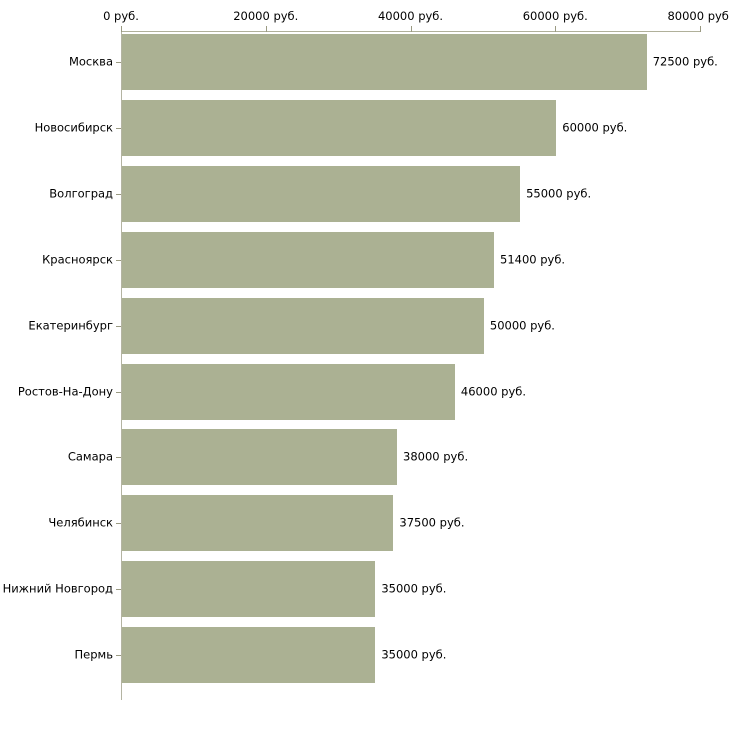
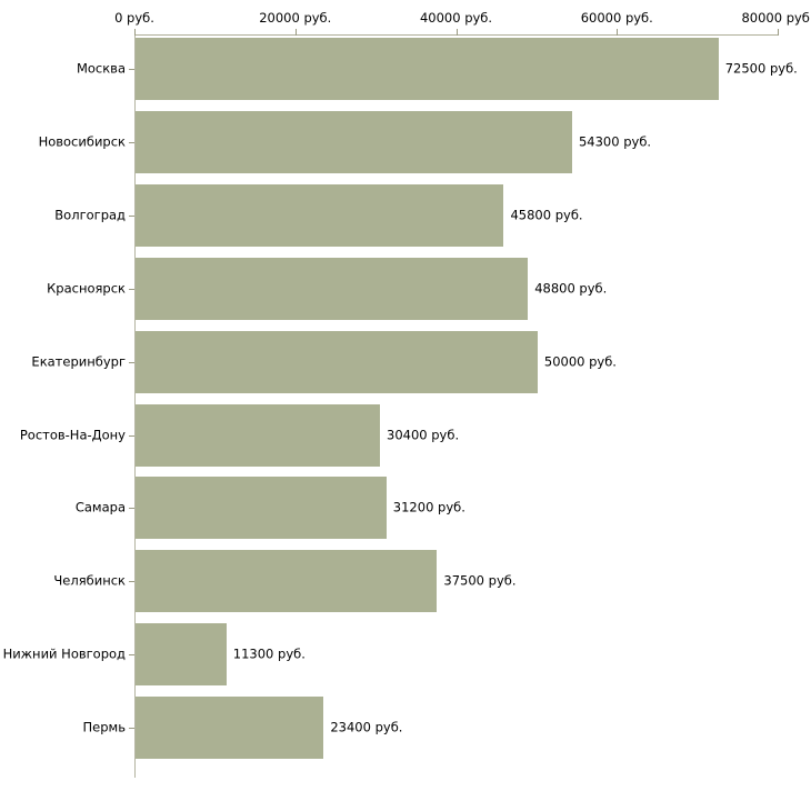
Новосибирск: 60000 -> 54300
Волгоград: 55000 -> 45800
Красноярск: 51400 -> 48800
Ростов-На-Дону: 46000 -> 30400
Самара: 38000 -> 31200
Нижний Новгород: 35000 -> 11300
Пермь: 35000 -> 23400
